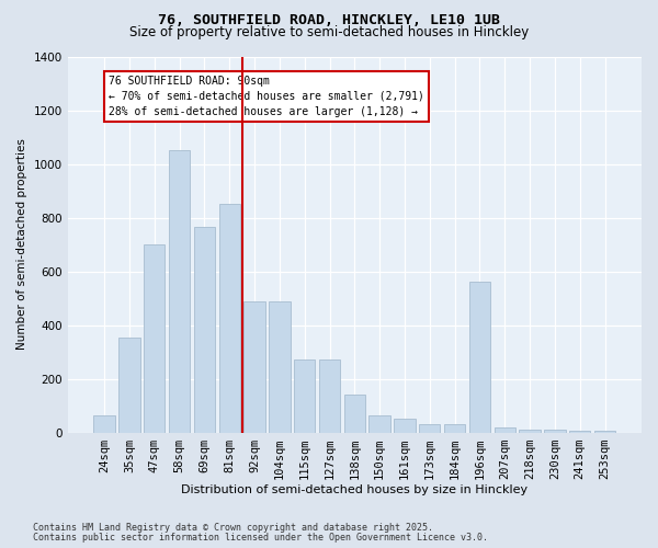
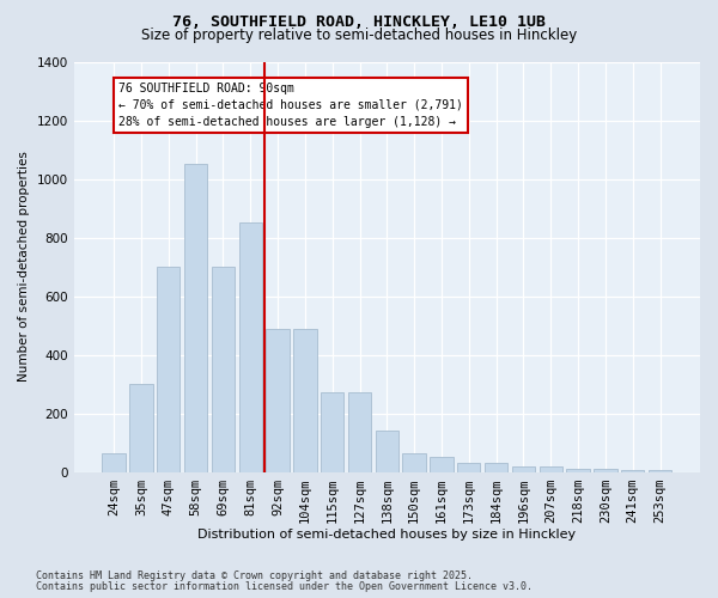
35sqm: 355 -> 300
69sqm: 765 -> 700
196sqm: 560 -> 20
